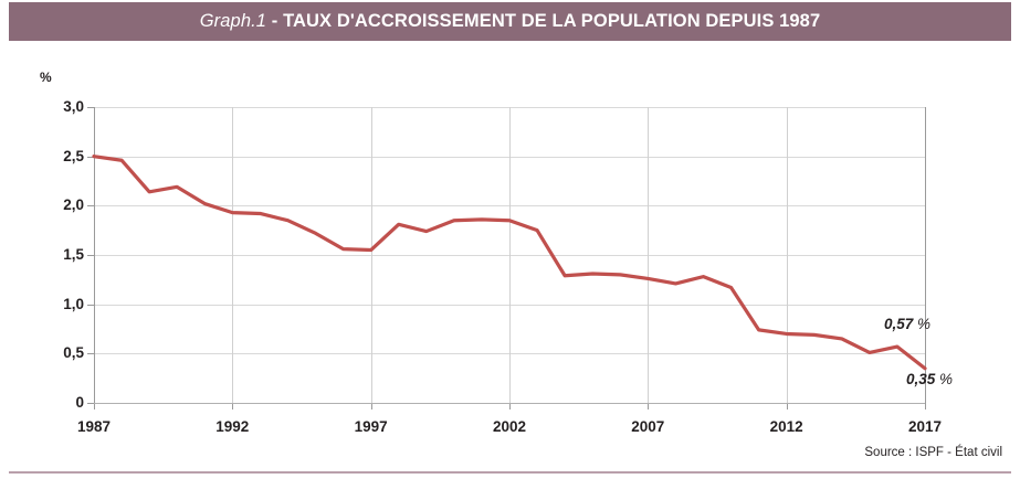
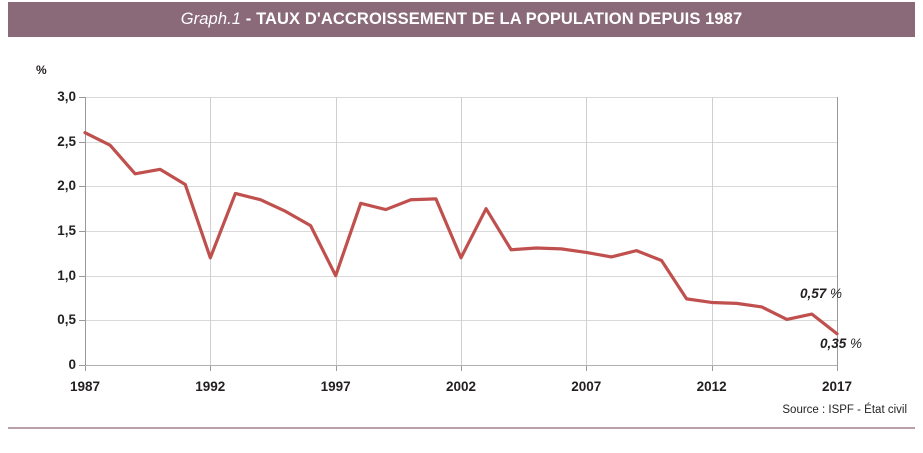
1987: 2,5 -> 2,6
1992: 1,9 -> 1,2
1997: 1,6 -> 1,0
2002: 1,9 -> 1,2
